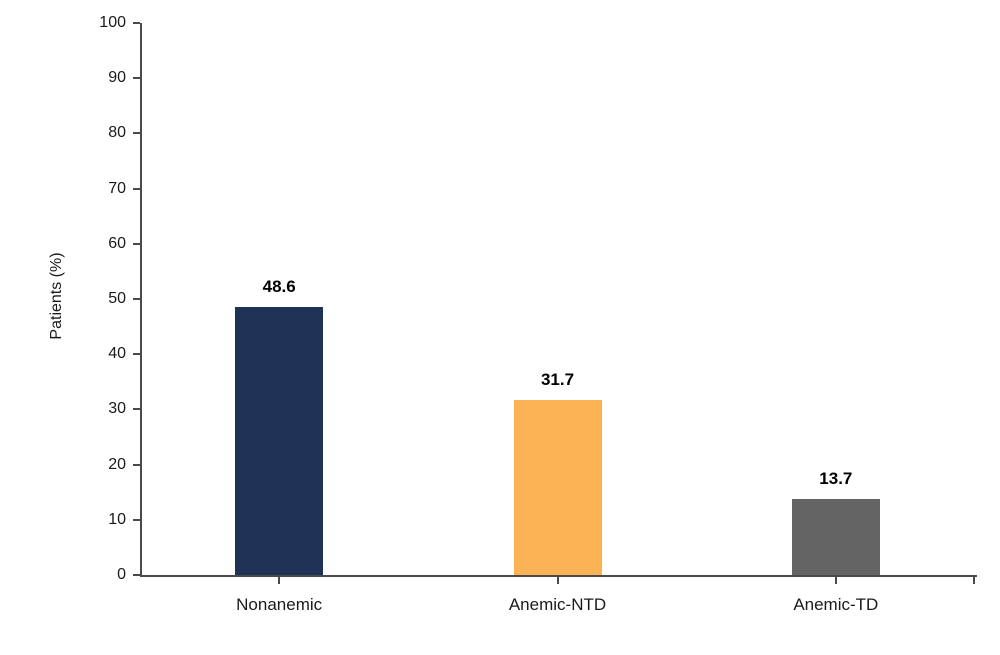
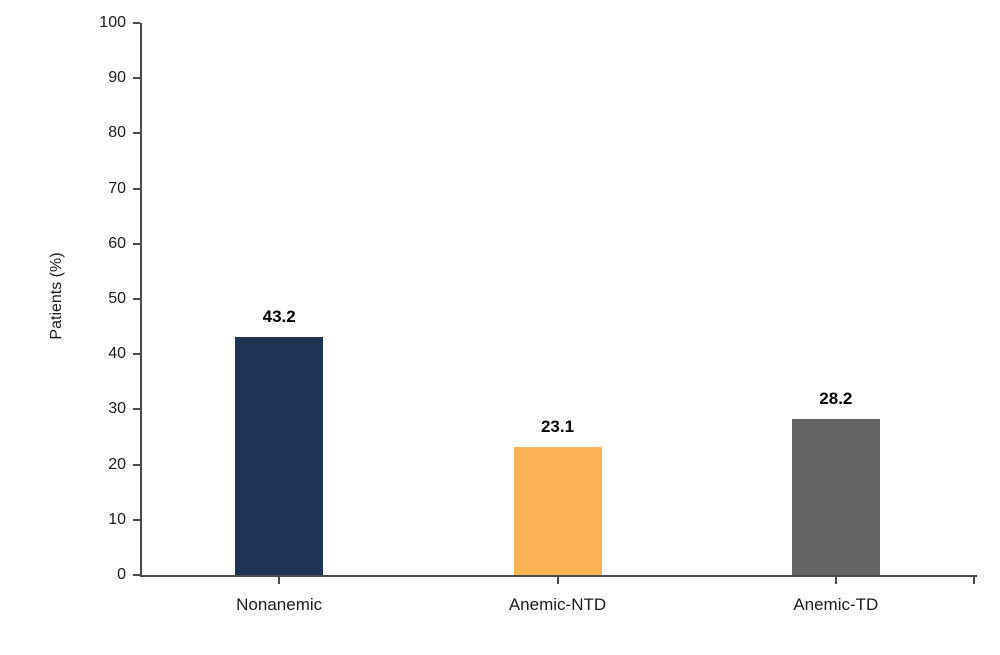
Nonanemic: 48.6 -> 43.2
Anemic-NTD: 31.7 -> 23.1
Anemic-TD: 13.7 -> 28.2
